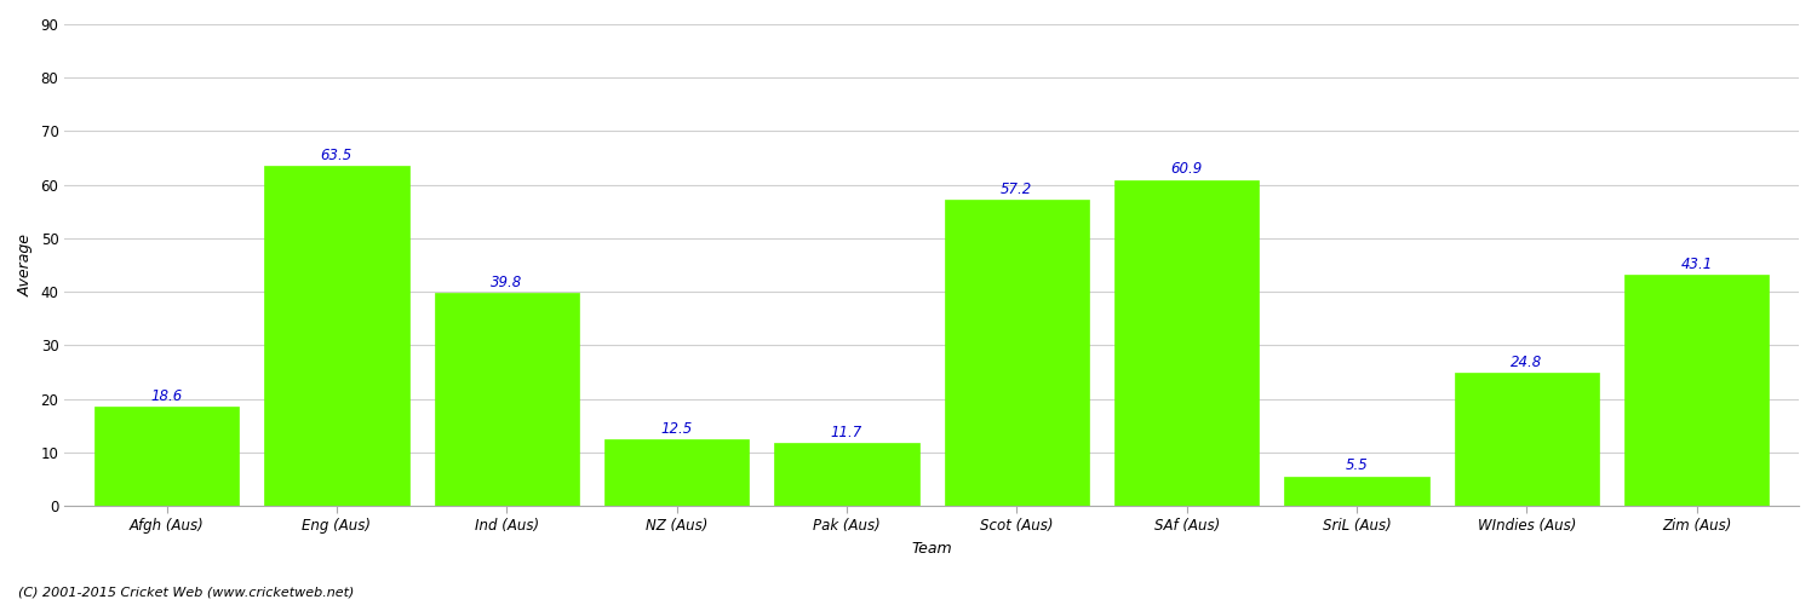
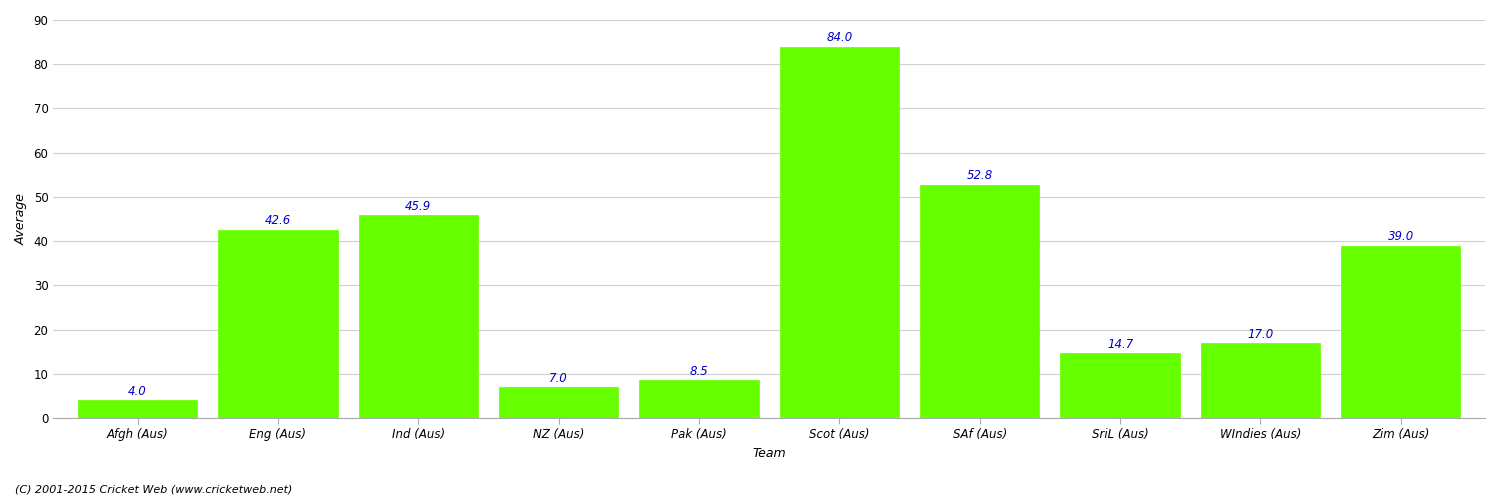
Afgh (Aus): 18.6 -> 4.0
Eng (Aus): 63.5 -> 42.6
Ind (Aus): 39.8 -> 45.9
NZ (Aus): 12.5 -> 7.0
Pak (Aus): 11.7 -> 8.5
Scot (Aus): 57.2 -> 84.0
SAf (Aus): 60.9 -> 52.8
SriL (Aus): 5.5 -> 14.7
WIndies (Aus): 24.8 -> 17.0
Zim (Aus): 43.1 -> 39.0
